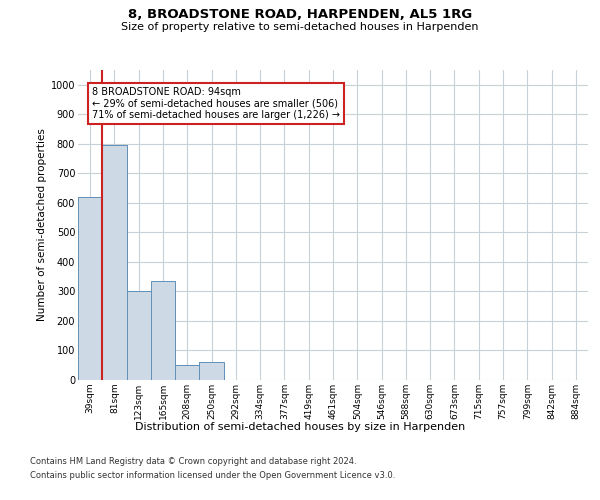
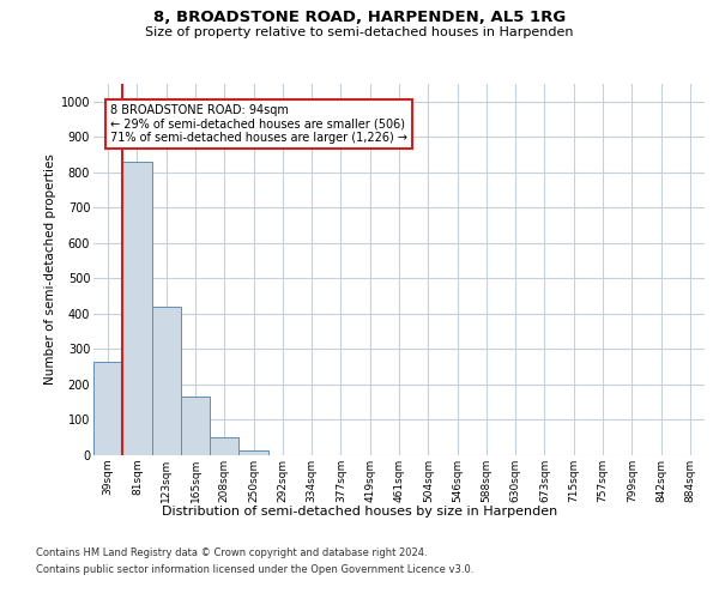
39sqm: 620 -> 265
81sqm: 795 -> 830
123sqm: 300 -> 420
165sqm: 335 -> 165
250sqm: 60 -> 12
